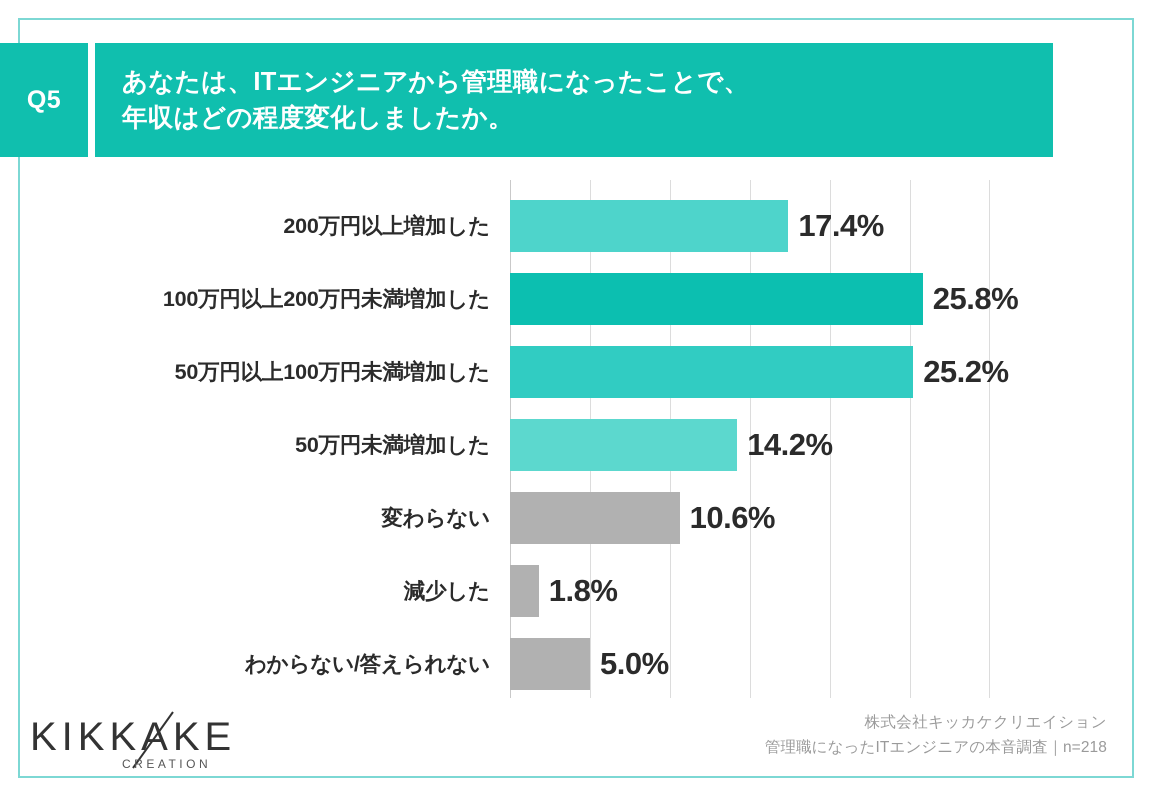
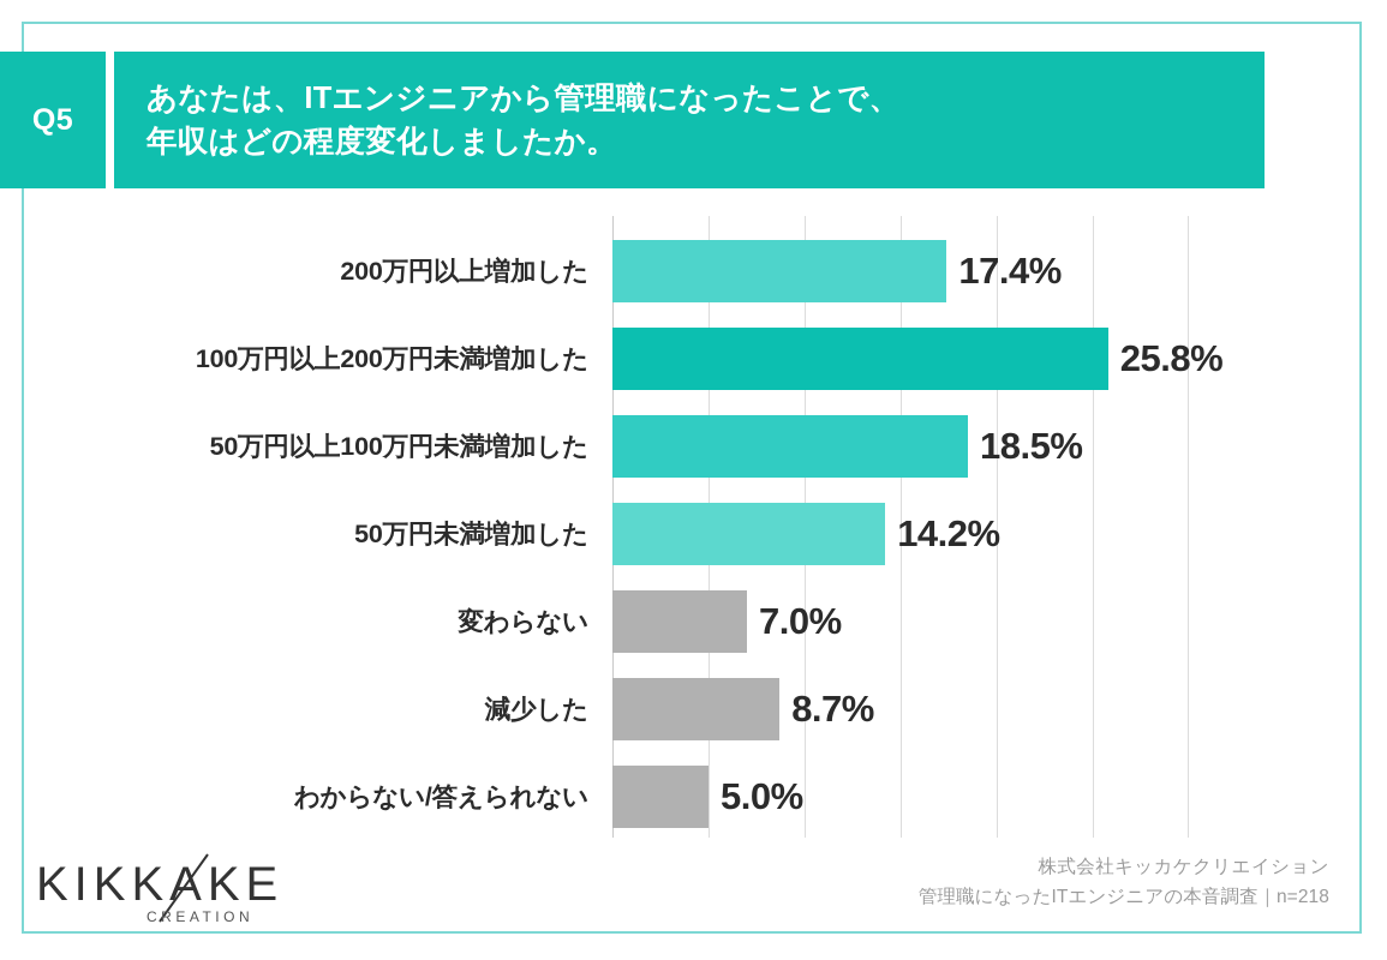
50万円以上100万円未満増加した: 25.2% -> 18.5%
変わらない: 10.6% -> 7.0%
減少した: 1.8% -> 8.7%
